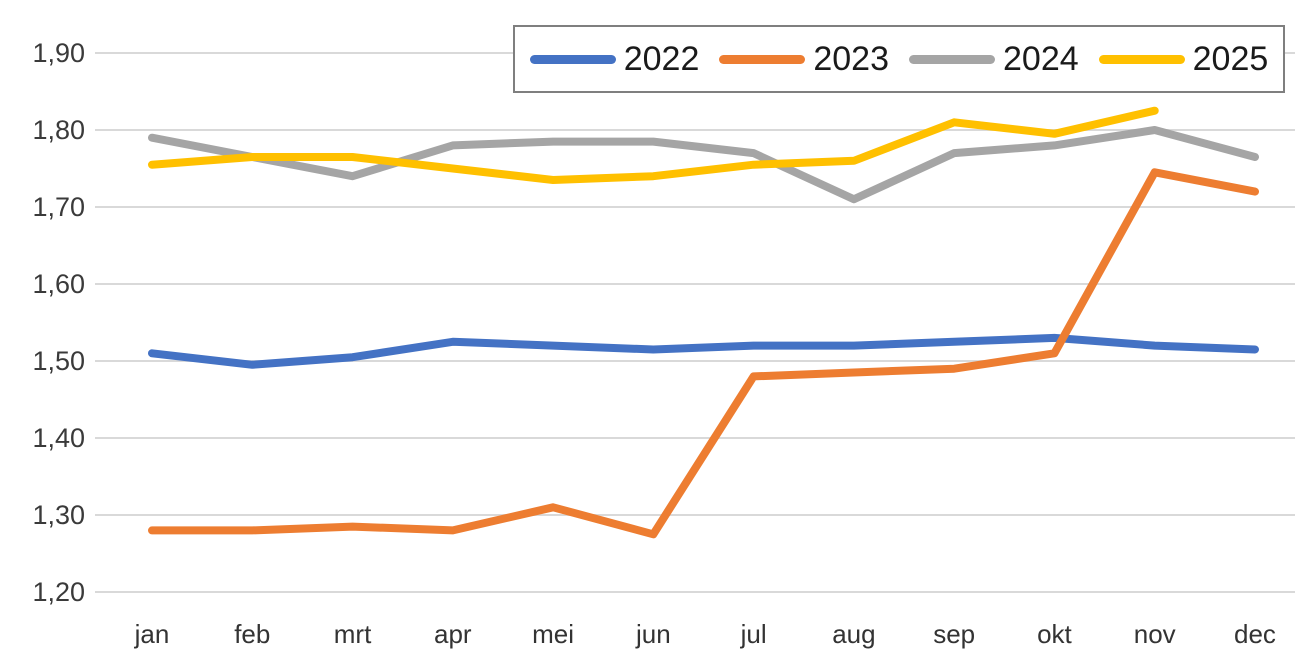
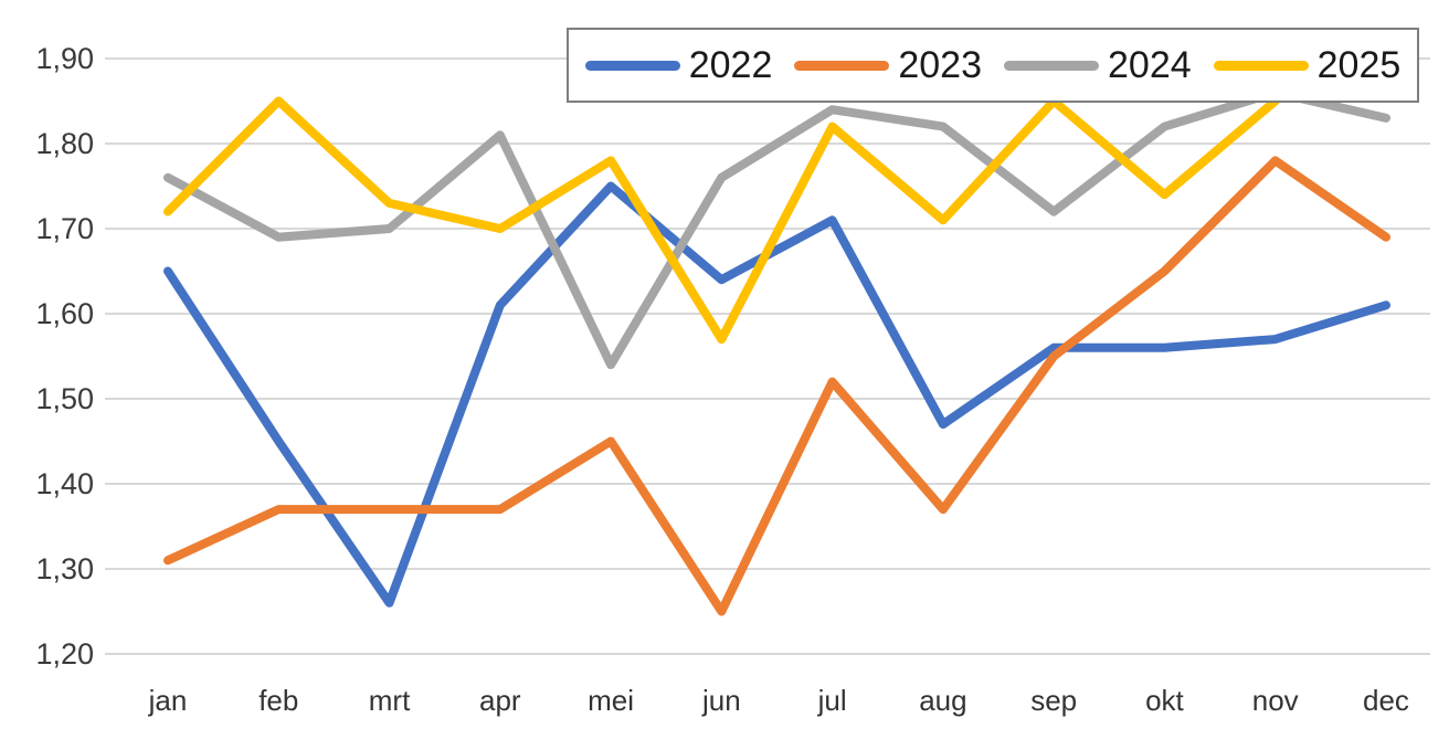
2022/jan: 1,51 -> 1,65
2023/jan: 1,28 -> 1,31
2024/jan: 1,79 -> 1,76
2025/jan: 1,75 -> 1,72
2022/feb: 1,50 -> 1,45
2023/feb: 1,28 -> 1,37
2024/feb: 1,76 -> 1,69
2025/feb: 1,76 -> 1,85
2022/mrt: 1,50 -> 1,26
2023/mrt: 1,28 -> 1,37
2024/mrt: 1,74 -> 1,70
2025/mrt: 1,76 -> 1,73
2022/apr: 1,52 -> 1,61
2023/apr: 1,28 -> 1,37
2024/apr: 1,78 -> 1,81
2025/apr: 1,75 -> 1,70
2022/mei: 1,52 -> 1,75
2023/mei: 1,31 -> 1,45
2024/mei: 1,78 -> 1,54
2025/mei: 1,74 -> 1,78
2022/jun: 1,51 -> 1,64
2023/jun: 1,27 -> 1,25
2024/jun: 1,78 -> 1,76
2025/jun: 1,74 -> 1,57
2022/jul: 1,52 -> 1,71
2023/jul: 1,48 -> 1,52
2024/jul: 1,77 -> 1,84
2025/jul: 1,75 -> 1,82
2022/aug: 1,52 -> 1,47
2023/aug: 1,49 -> 1,37
2024/aug: 1,71 -> 1,82
2025/aug: 1,76 -> 1,71
2022/sep: 1,52 -> 1,56
2023/sep: 1,49 -> 1,55
2024/sep: 1,77 -> 1,72
2025/sep: 1,81 -> 1,85
2022/okt: 1,53 -> 1,56
2023/okt: 1,51 -> 1,65
2024/okt: 1,78 -> 1,82
2025/okt: 1,79 -> 1,74
2022/nov: 1,52 -> 1,57
2023/nov: 1,75 -> 1,78
2024/nov: 1,80 -> 1,86
2025/nov: 1,82 -> 1,85
2022/dec: 1,51 -> 1,61
2023/dec: 1,72 -> 1,69
2024/dec: 1,76 -> 1,83
